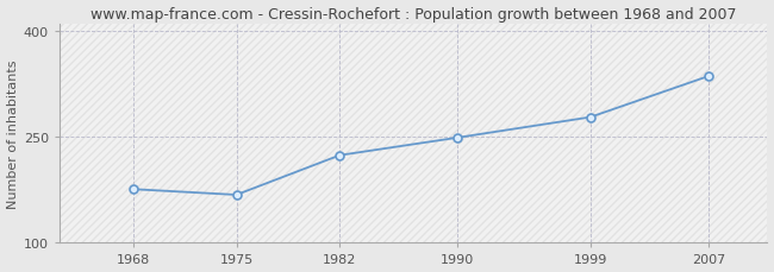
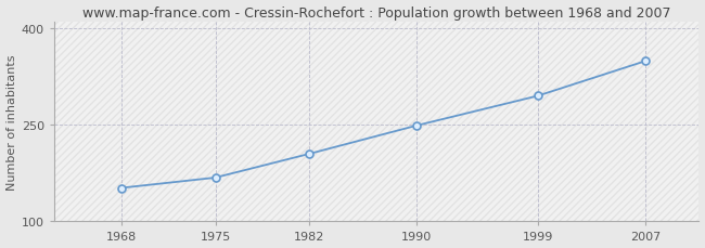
1968: 176 -> 152
1982: 224 -> 205
1999: 278 -> 295
2007: 336 -> 349
